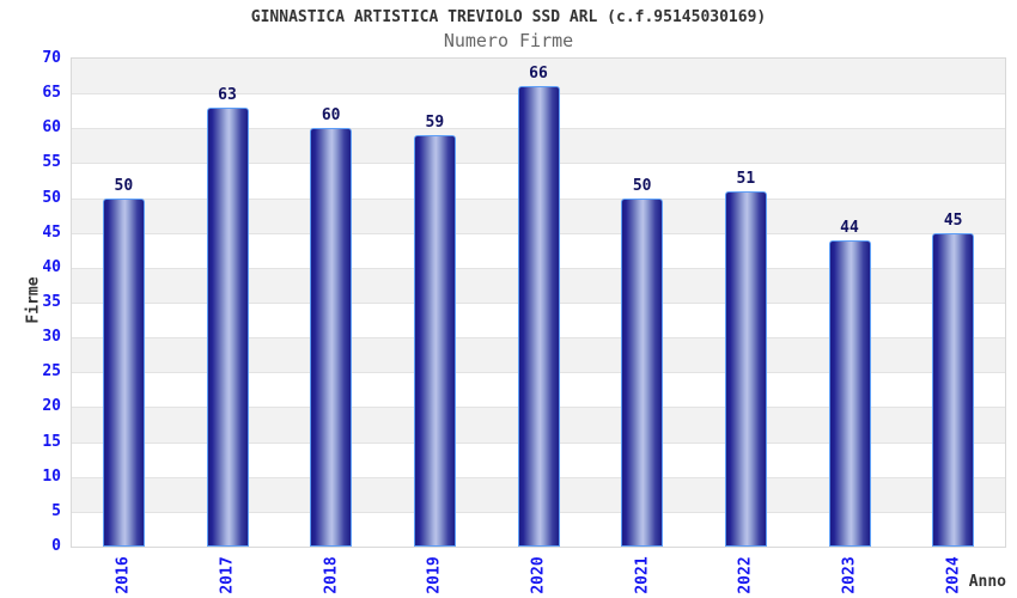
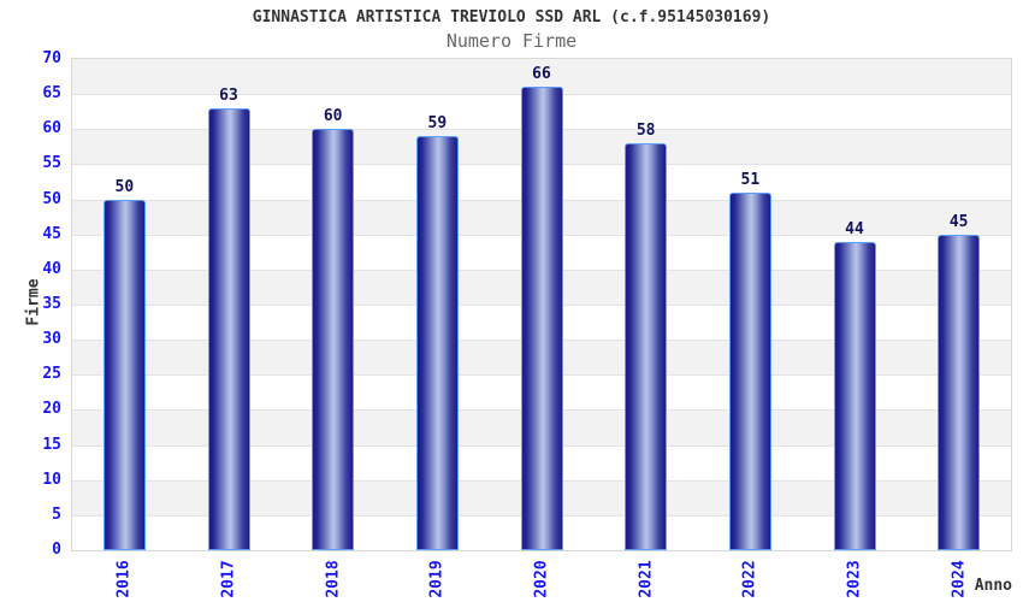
2021: 50 -> 58
